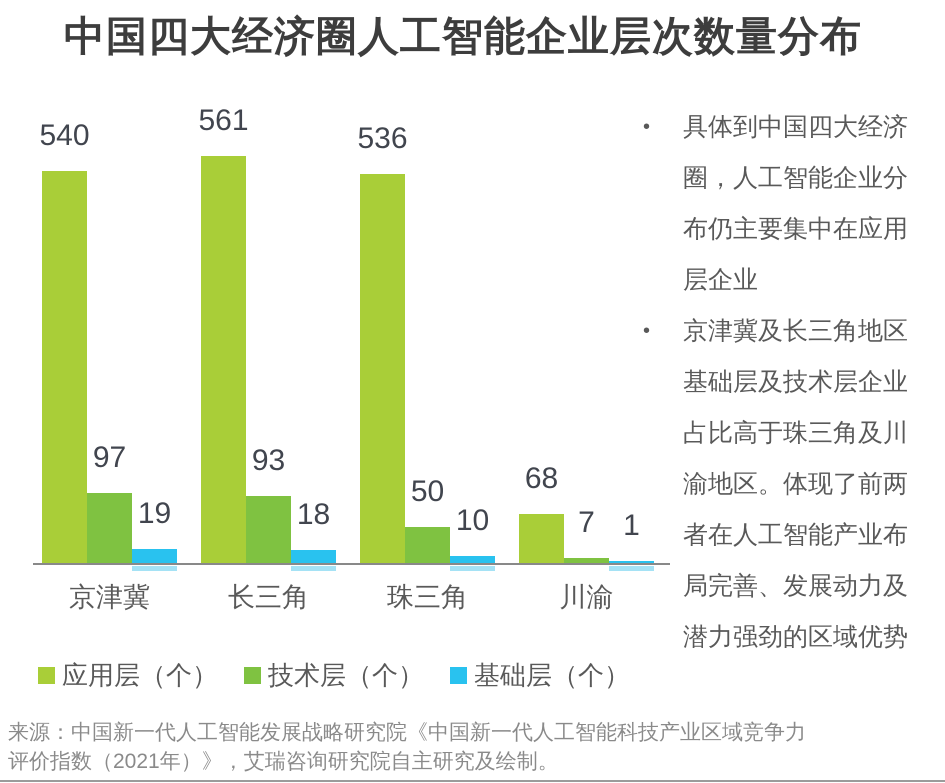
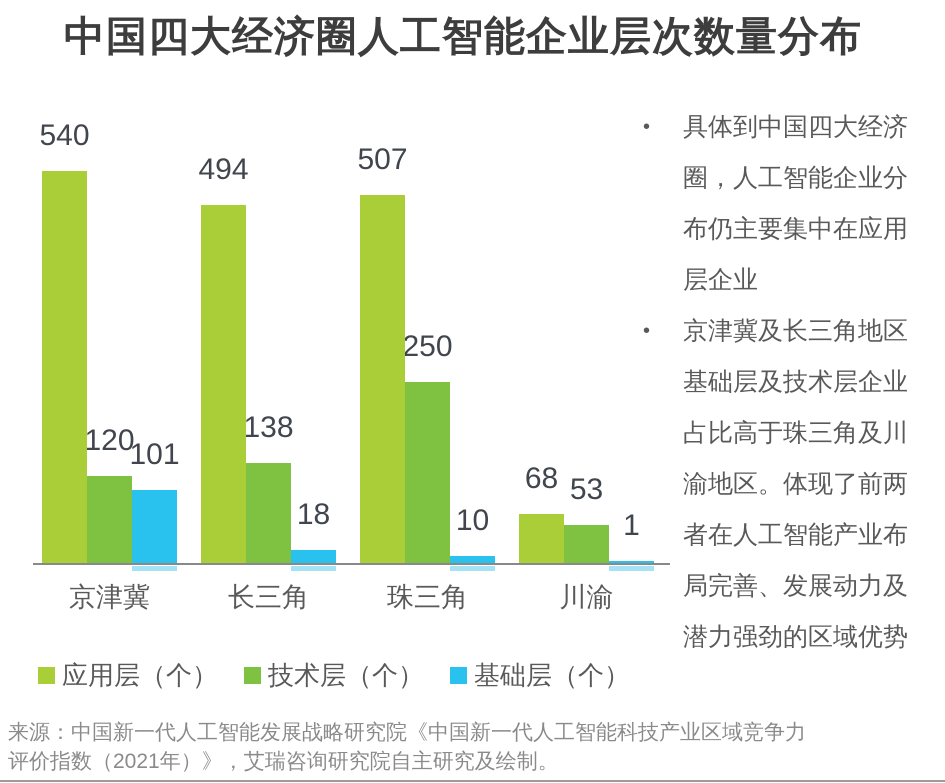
技术层（个）/京津冀: 97 -> 120
基础层（个）/京津冀: 19 -> 101
应用层（个）/长三角: 561 -> 494
技术层（个）/长三角: 93 -> 138
应用层（个）/珠三角: 536 -> 507
技术层（个）/珠三角: 50 -> 250
技术层（个）/川渝: 7 -> 53
